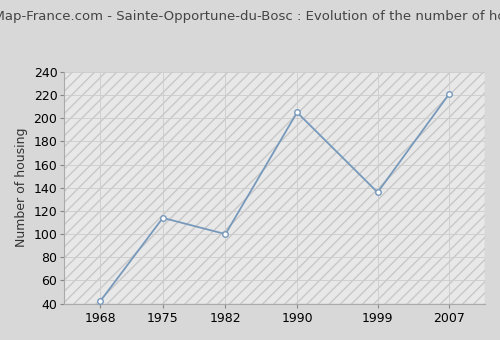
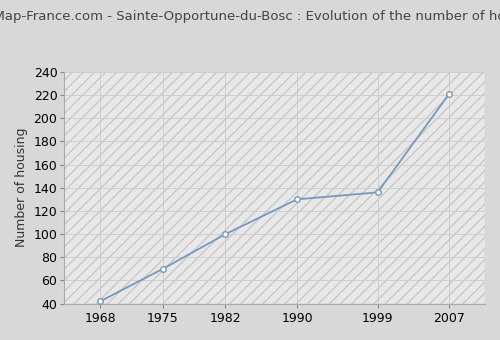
1975: 114 -> 70
1990: 205 -> 130
